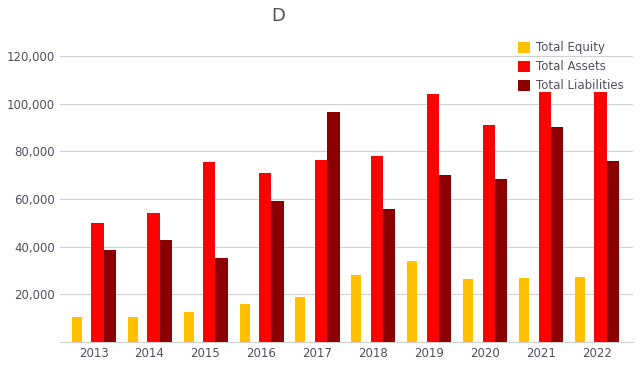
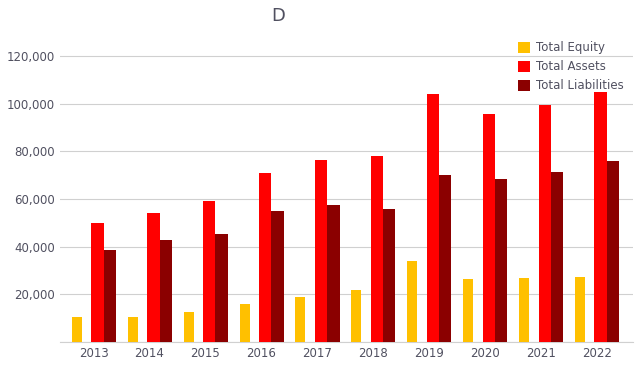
Total Assets/2015: 75,500 -> 59,000
Total Liabilities/2015: 35,500 -> 45,500
Total Liabilities/2016: 59,000 -> 55,000
Total Liabilities/2017: 96,500 -> 57,500
Total Equity/2018: 28,000 -> 22,000
Total Assets/2020: 91,000 -> 95,500
Total Assets/2021: 105,000 -> 99,500
Total Liabilities/2021: 90,000 -> 71,500
